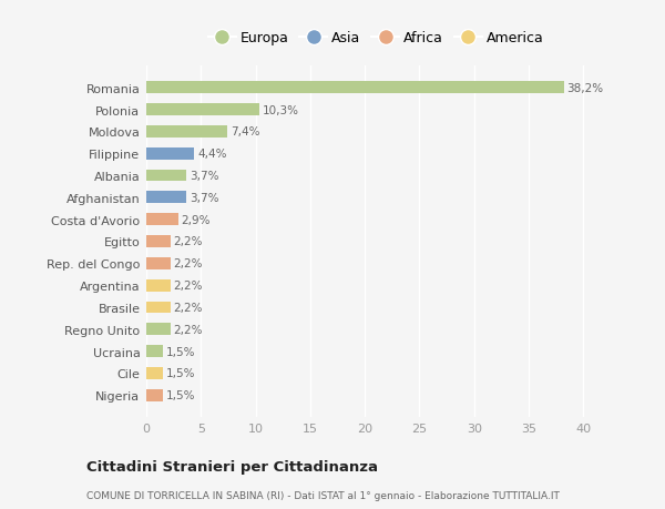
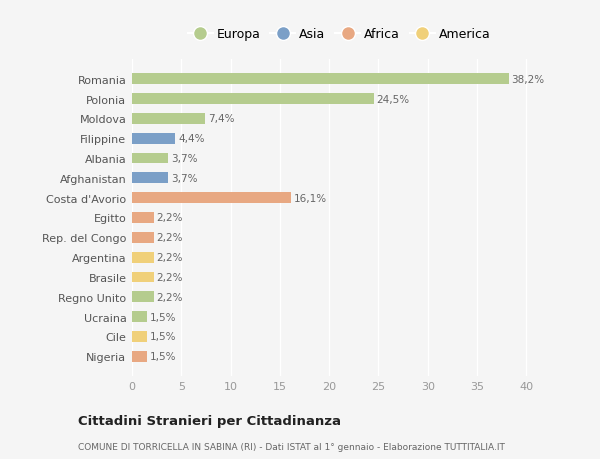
Polonia: 10,3% -> 24,5%
Costa d'Avorio: 2,9% -> 16,1%
